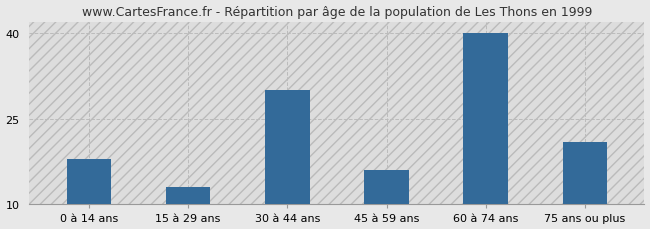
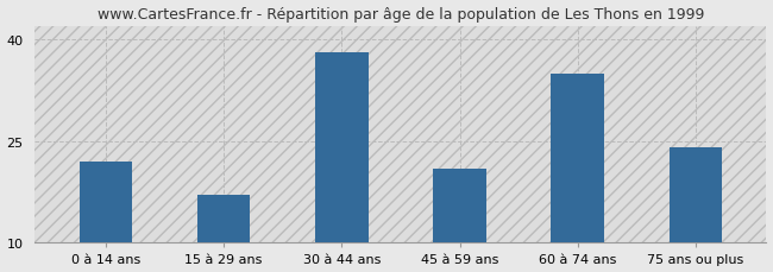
0 à 14 ans: 18 -> 22
15 à 29 ans: 13 -> 17
30 à 44 ans: 30 -> 38
45 à 59 ans: 16 -> 21
60 à 74 ans: 40 -> 35
75 ans ou plus: 21 -> 24
